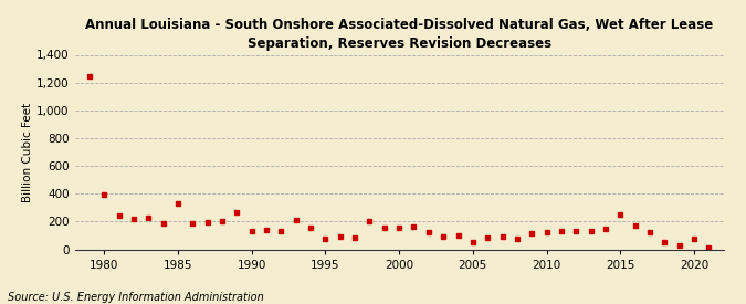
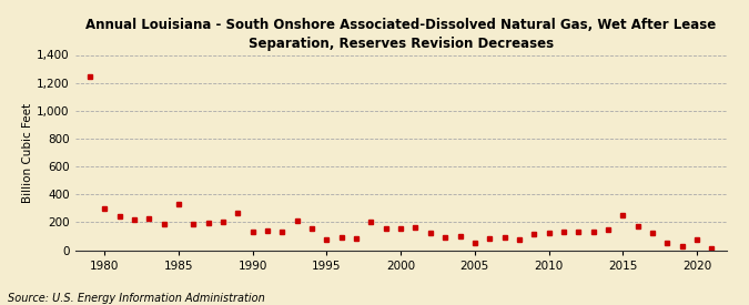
1980: 400 -> 300
